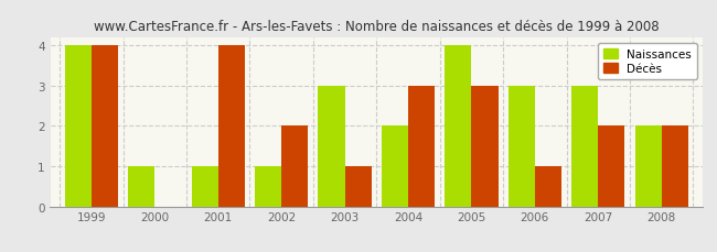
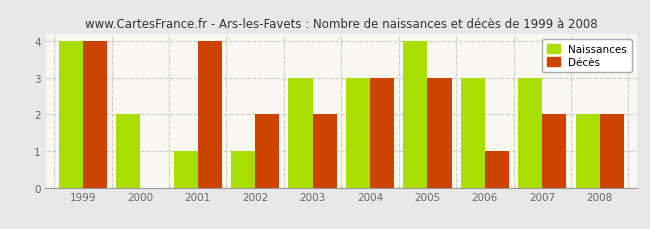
Naissances/2000: 1 -> 2
Décès/2003: 1 -> 2
Naissances/2004: 2 -> 3
